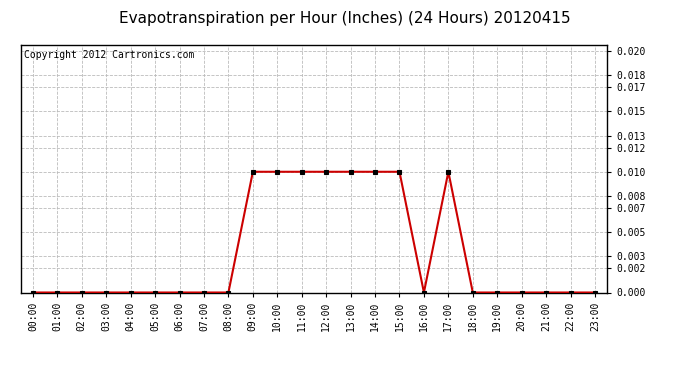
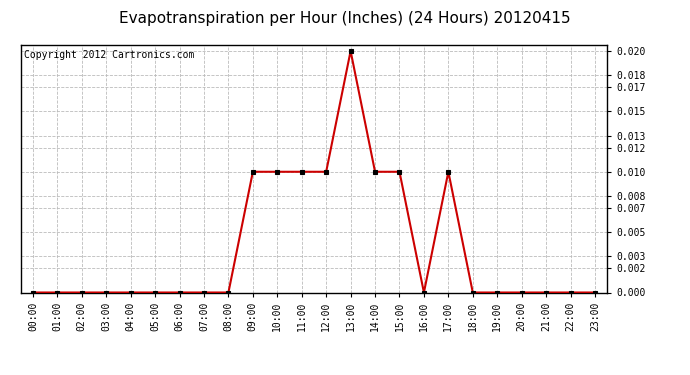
13:00: 0.01 -> 0.02
